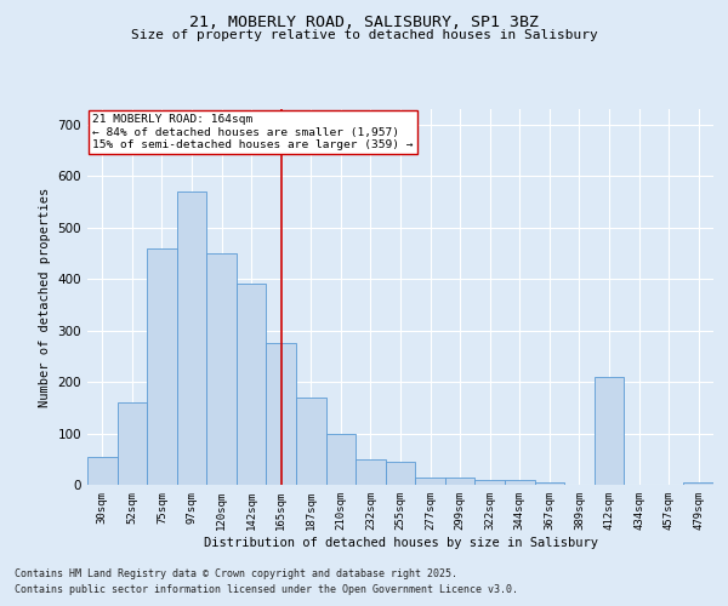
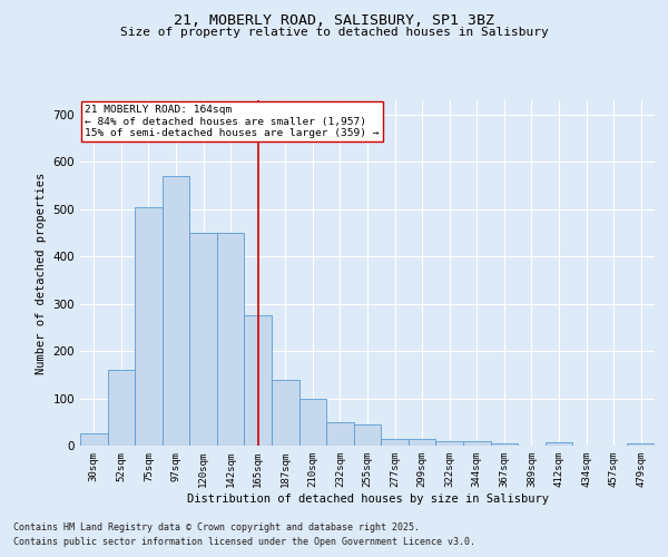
30sqm: 55 -> 25
75sqm: 460 -> 505
142sqm: 390 -> 450
187sqm: 170 -> 140
412sqm: 210 -> 8
